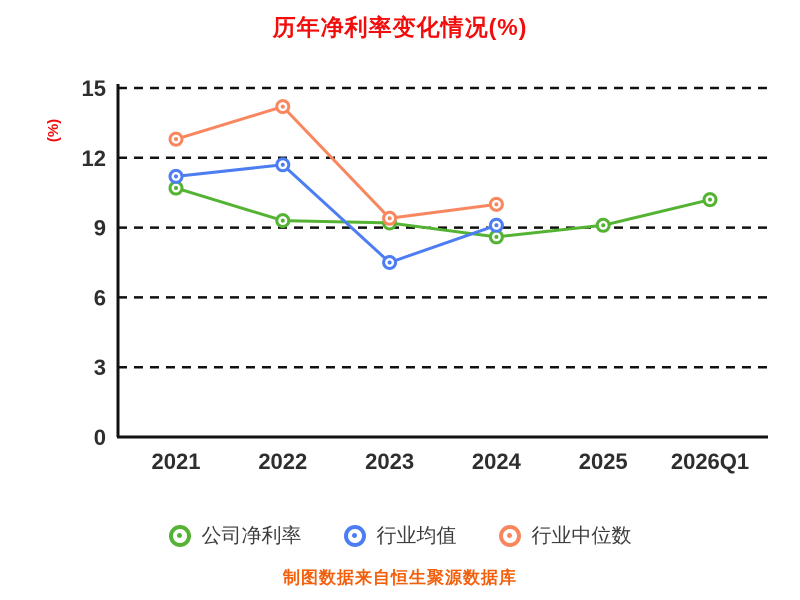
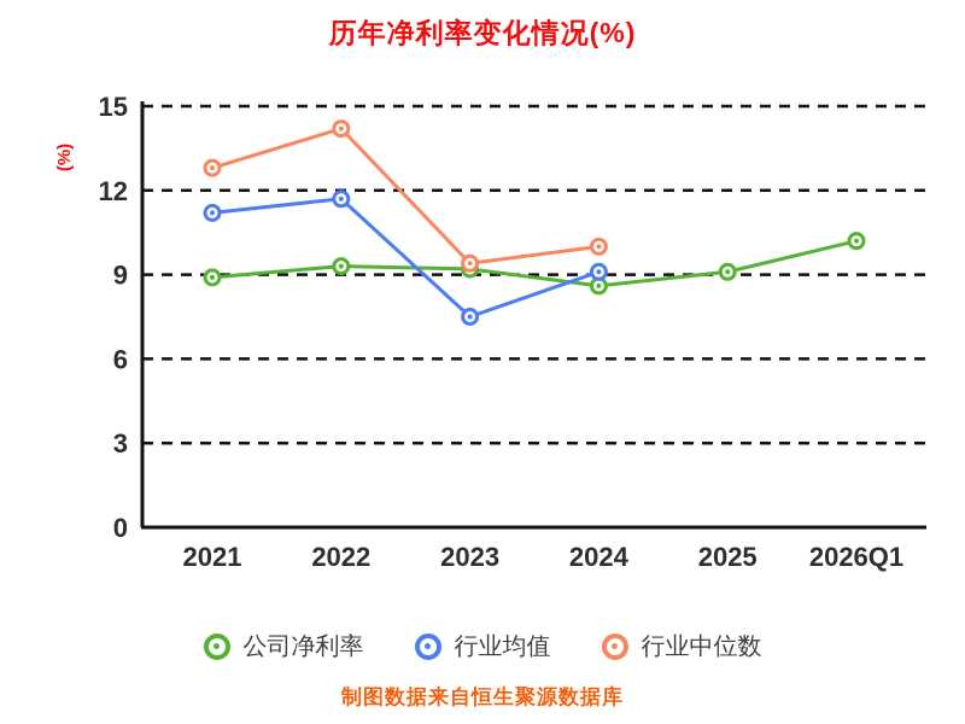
公司净利率/2021: 10.7 -> 8.9
